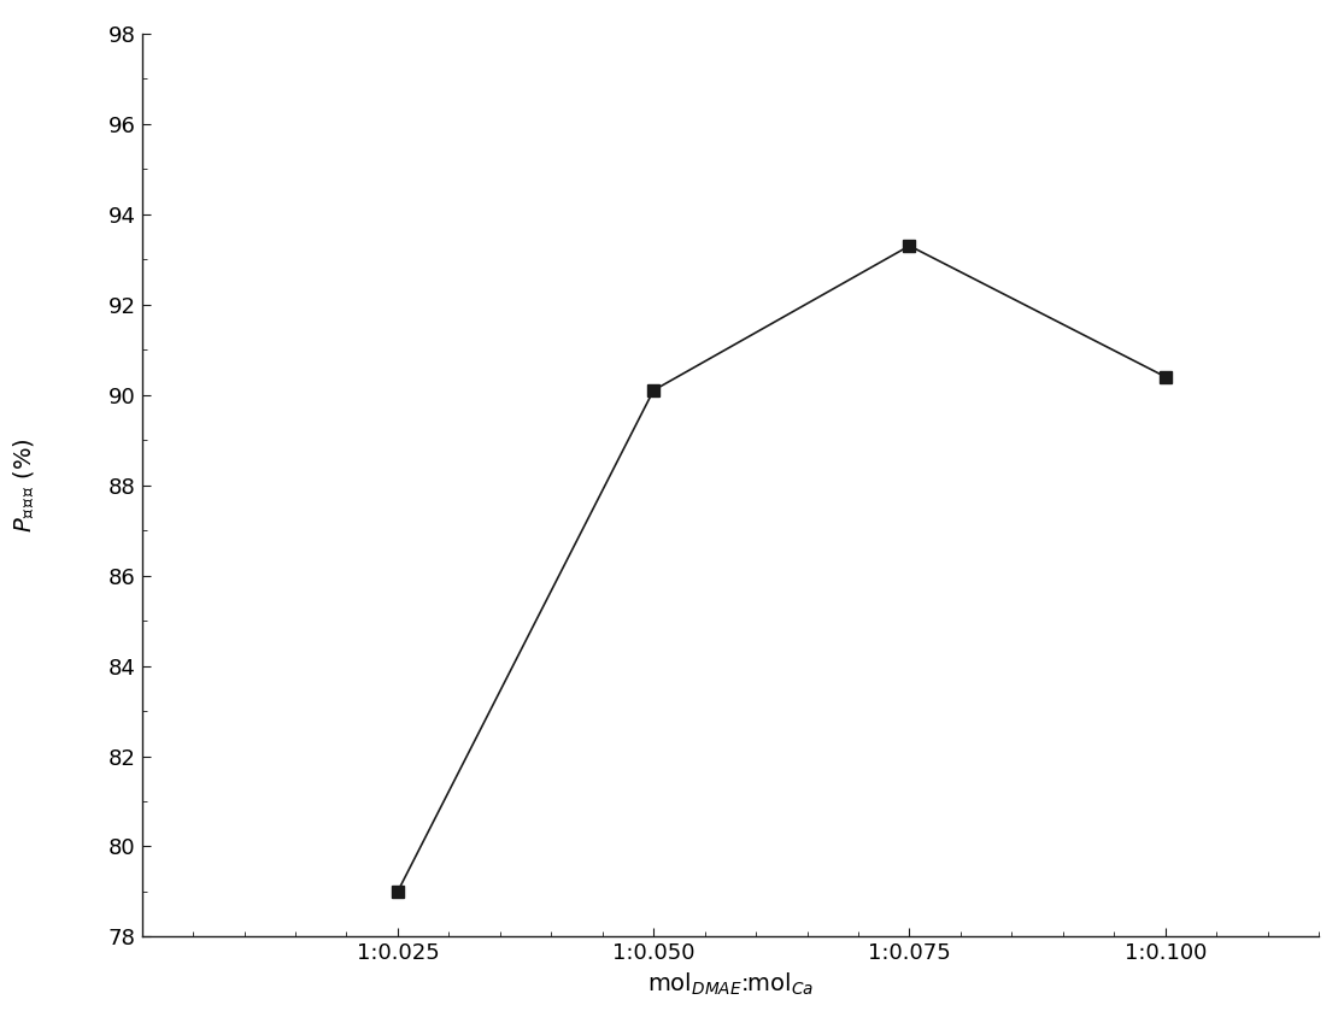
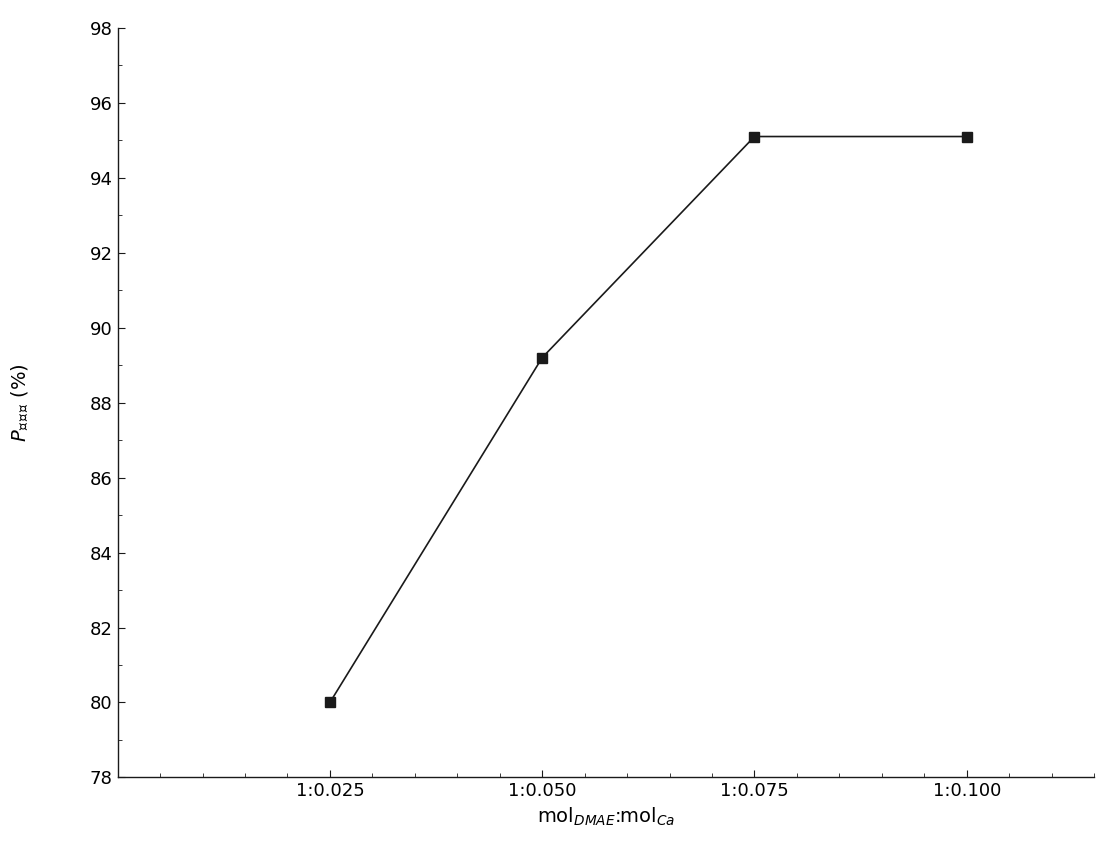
1:0.025: 79.0 -> 80.0
1:0.050: 90.1 -> 89.2
1:0.075: 93.3 -> 95.1
1:0.100: 90.4 -> 95.1
